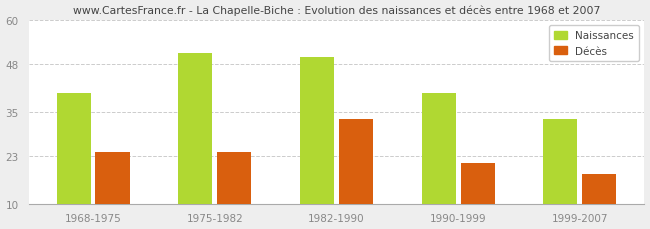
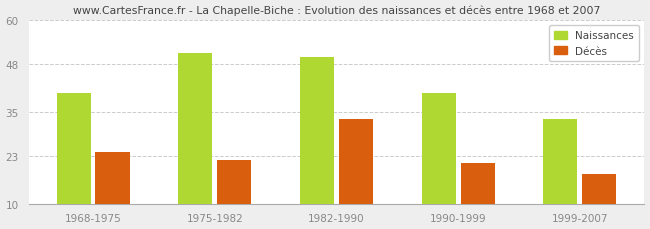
Décès/1975-1982: 24 -> 22
